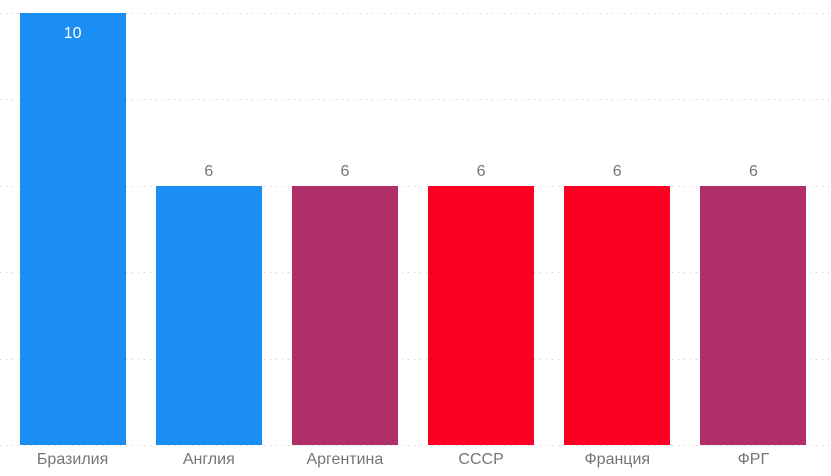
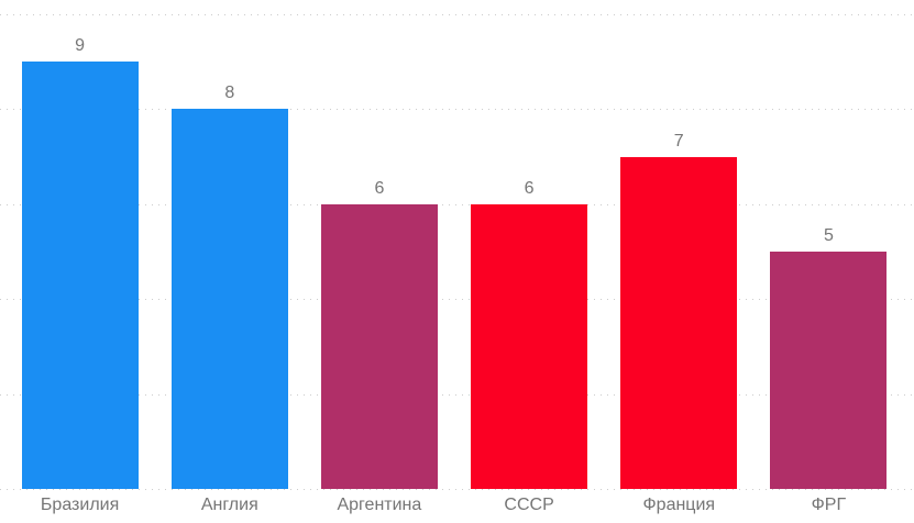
Бразилия: 10 -> 9
Англия: 6 -> 8
Франция: 6 -> 7
ФРГ: 6 -> 5
